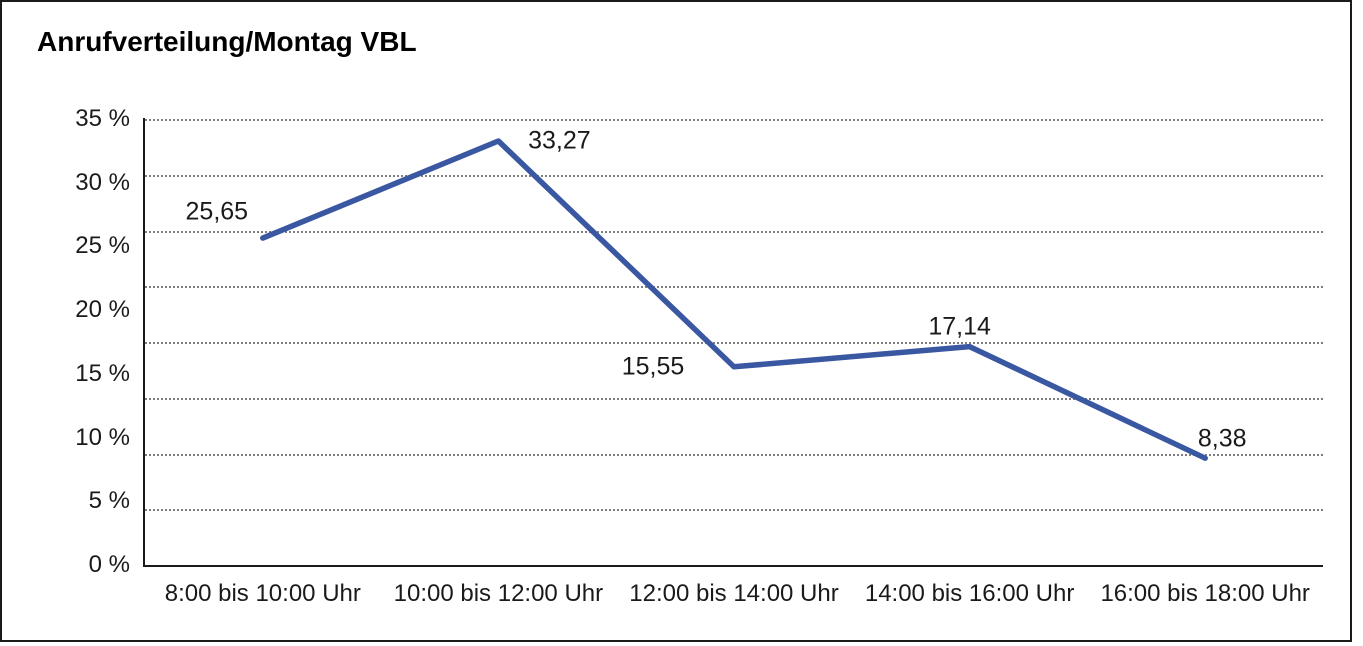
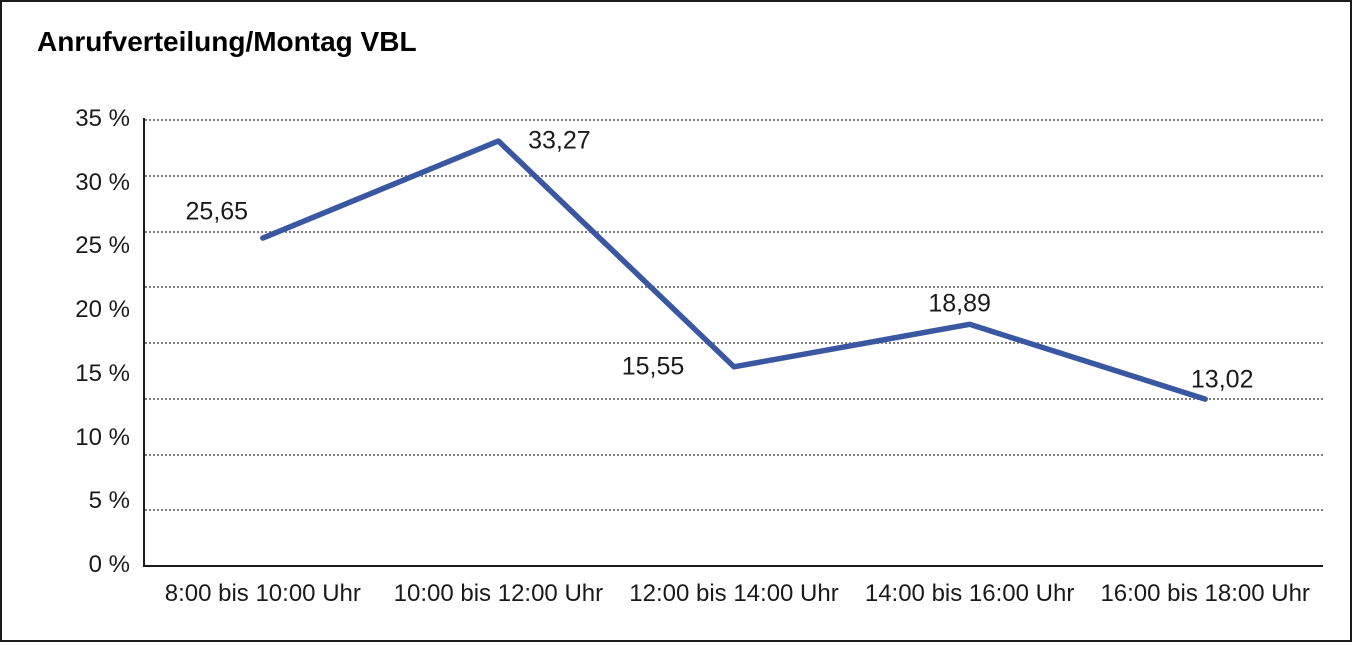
14:00 bis 16:00 Uhr: 17,14 -> 18,89
16:00 bis 18:00 Uhr: 8,38 -> 13,02
